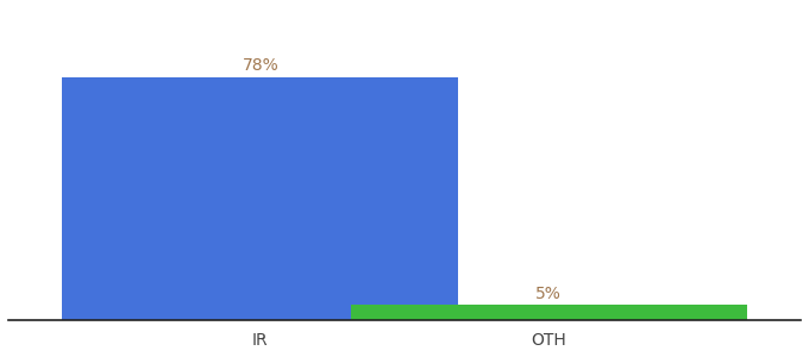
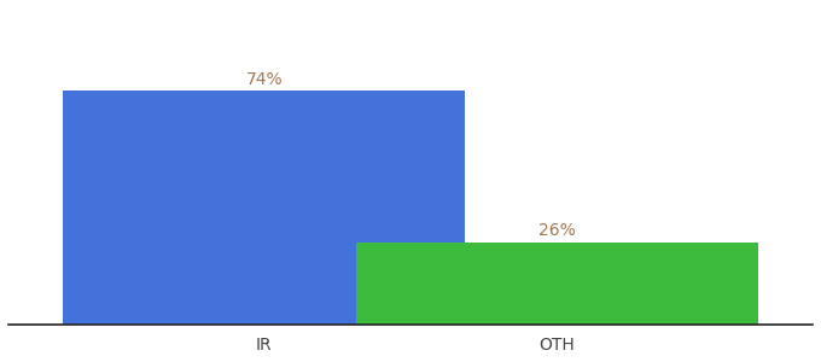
IR: 78% -> 74%
OTH: 5% -> 26%
